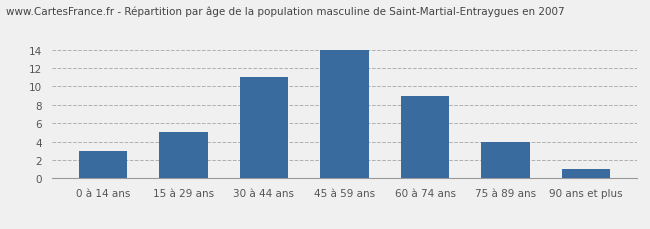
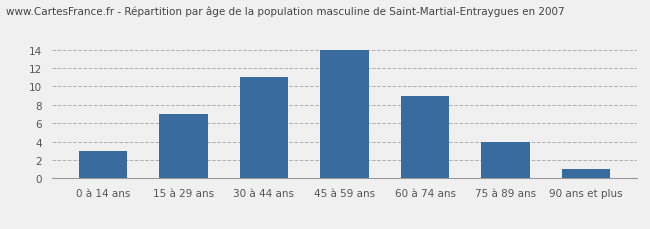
15 à 29 ans: 5 -> 7
